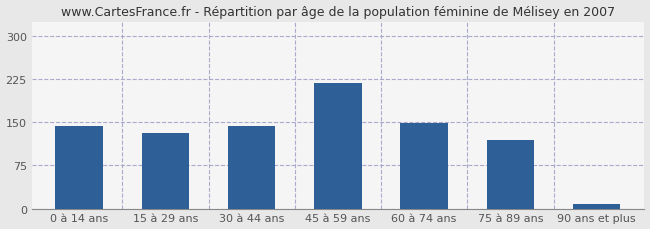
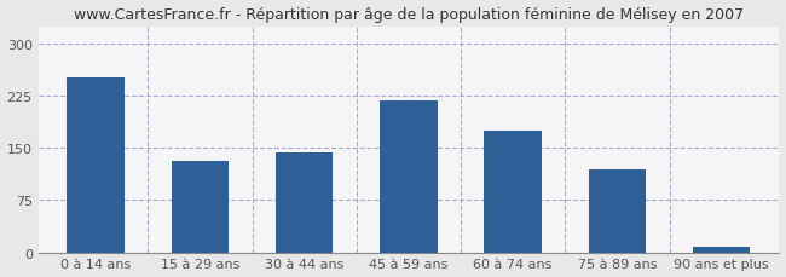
0 à 14 ans: 144 -> 252
60 à 74 ans: 149 -> 174
